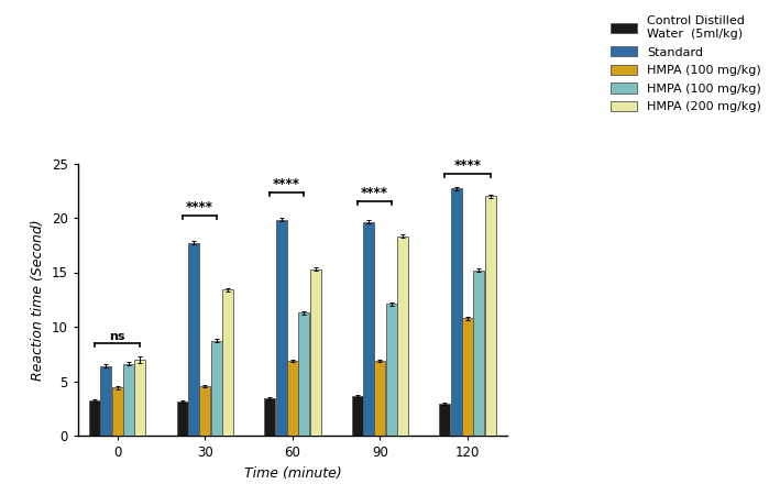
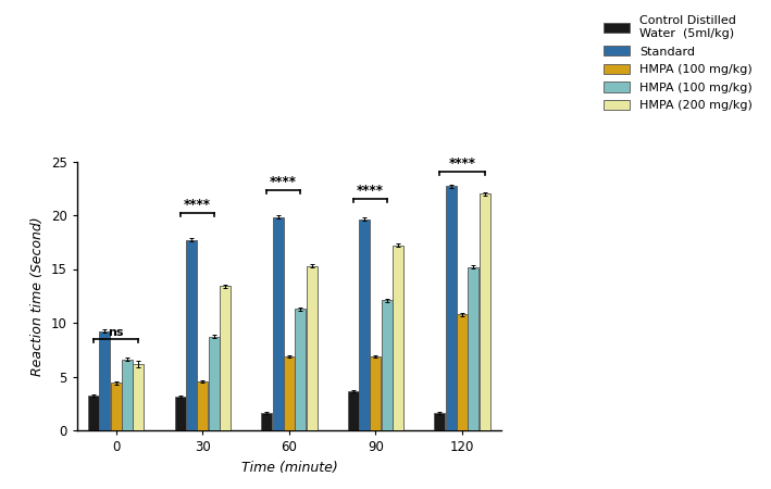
Standard/0: 6.4 -> 9.2
HMPA (200 mg/kg)/0: 7.0 -> 6.2
Control Distilled Water (5ml/kg)/60: 3.4 -> 1.6
HMPA (200 mg/kg)/90: 18.3 -> 17.2
Control Distilled Water (5ml/kg)/120: 2.9 -> 1.6
